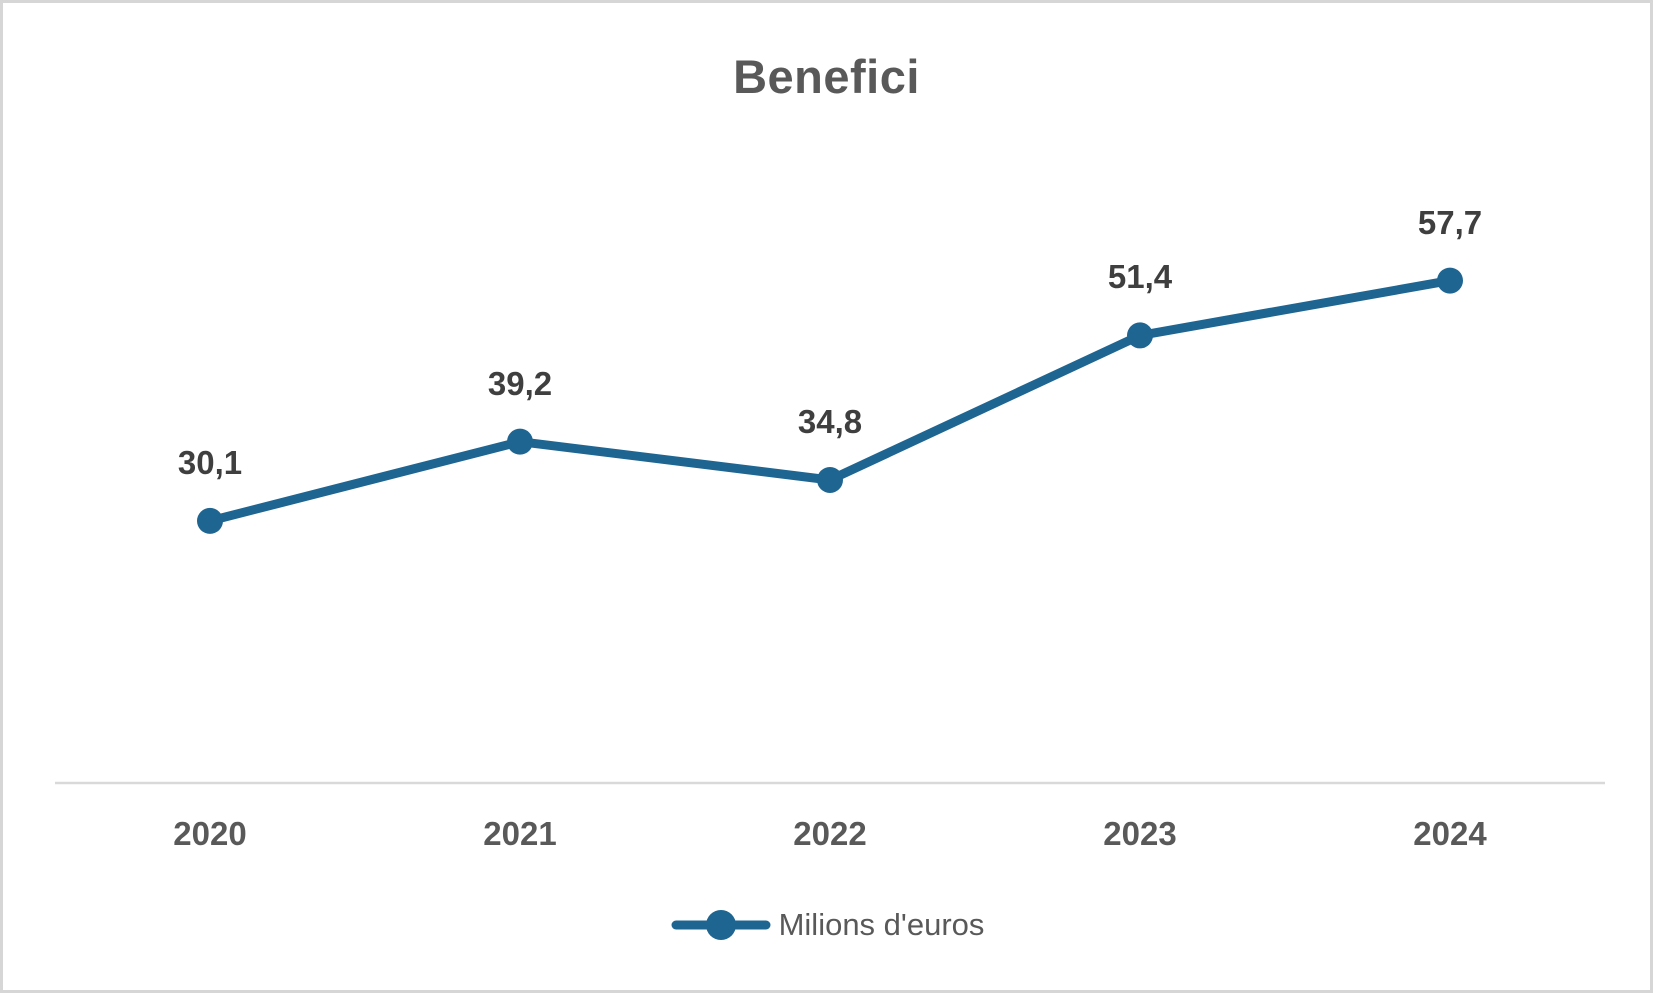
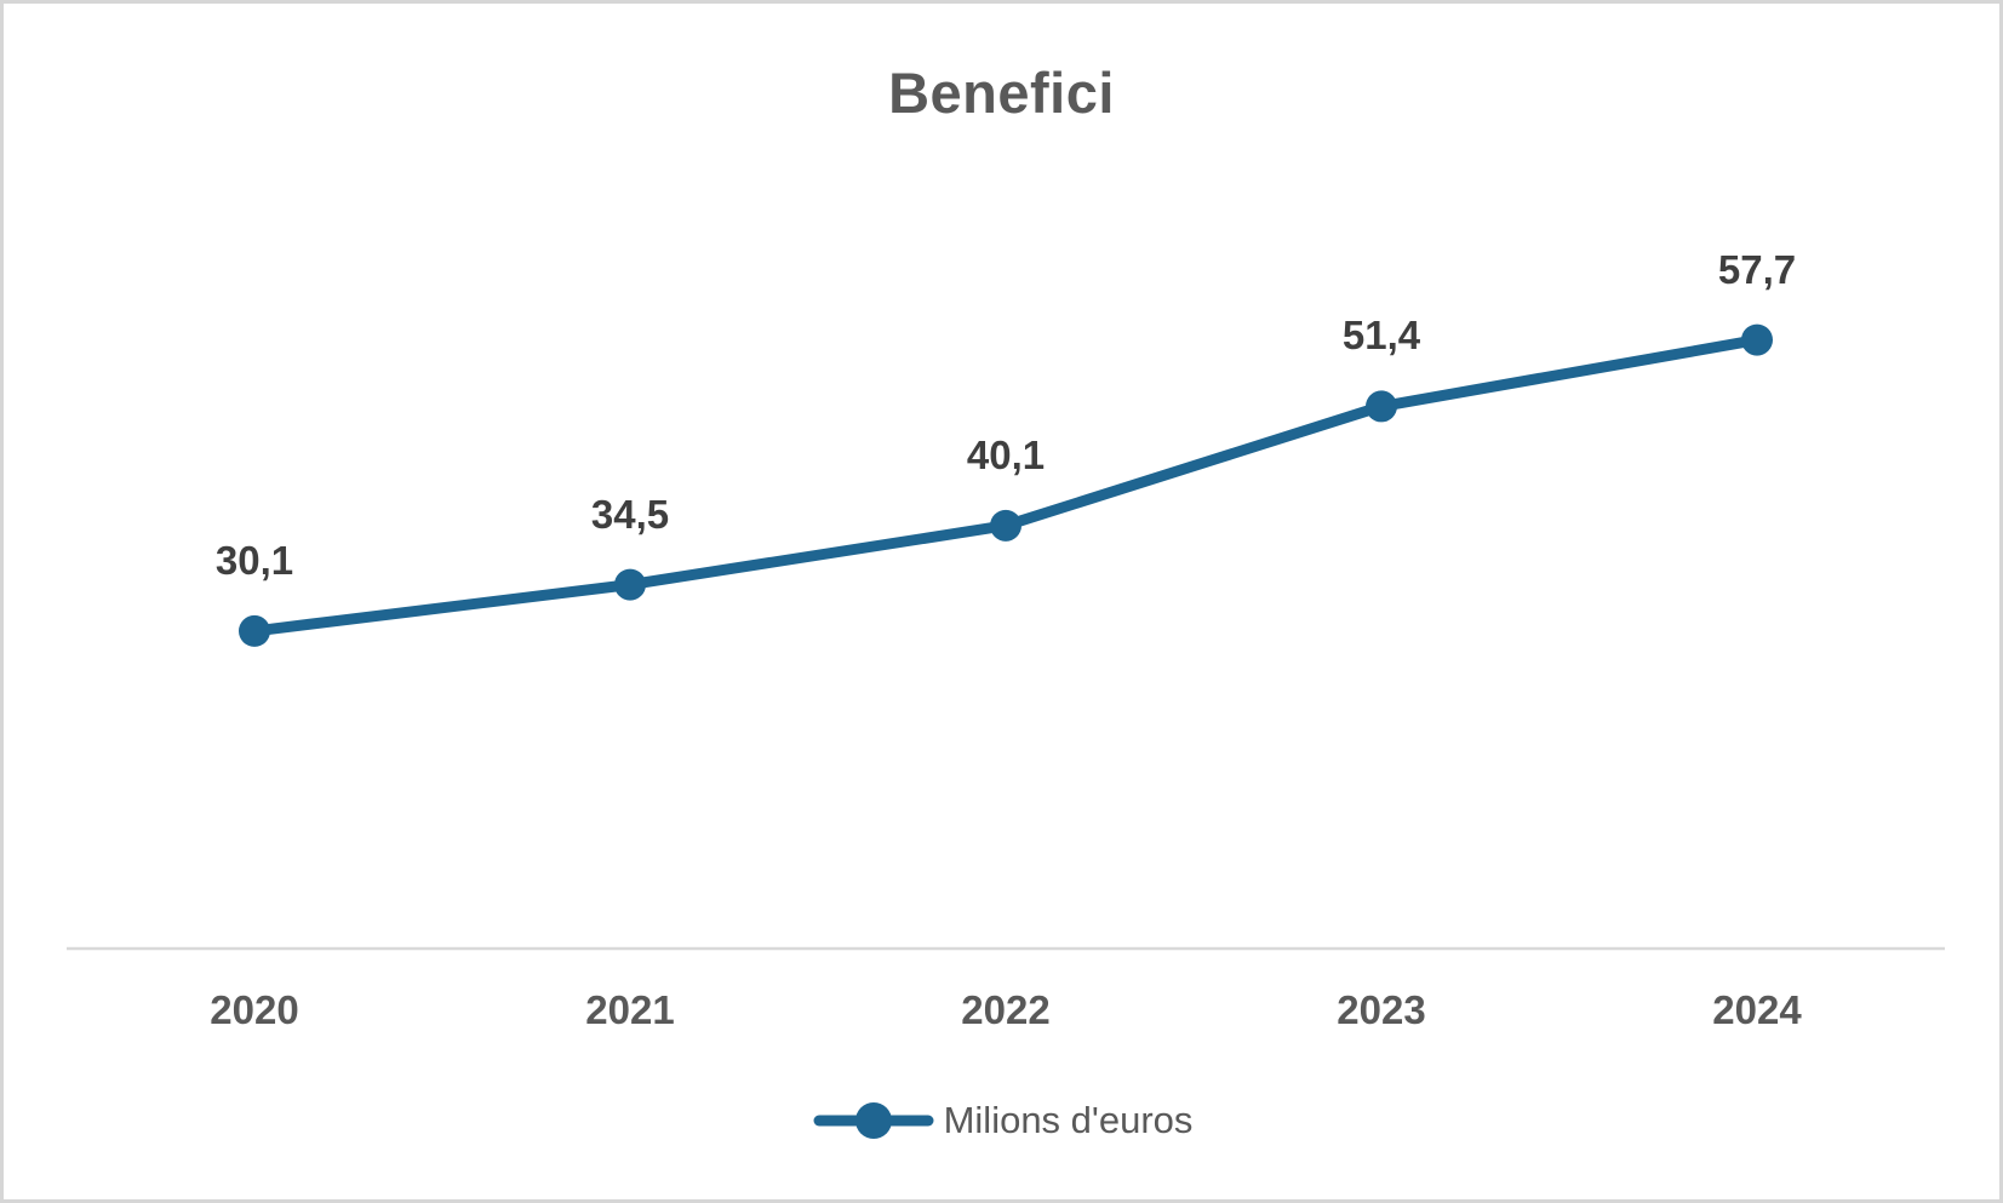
2021: 39,2 -> 34,5
2022: 34,8 -> 40,1
